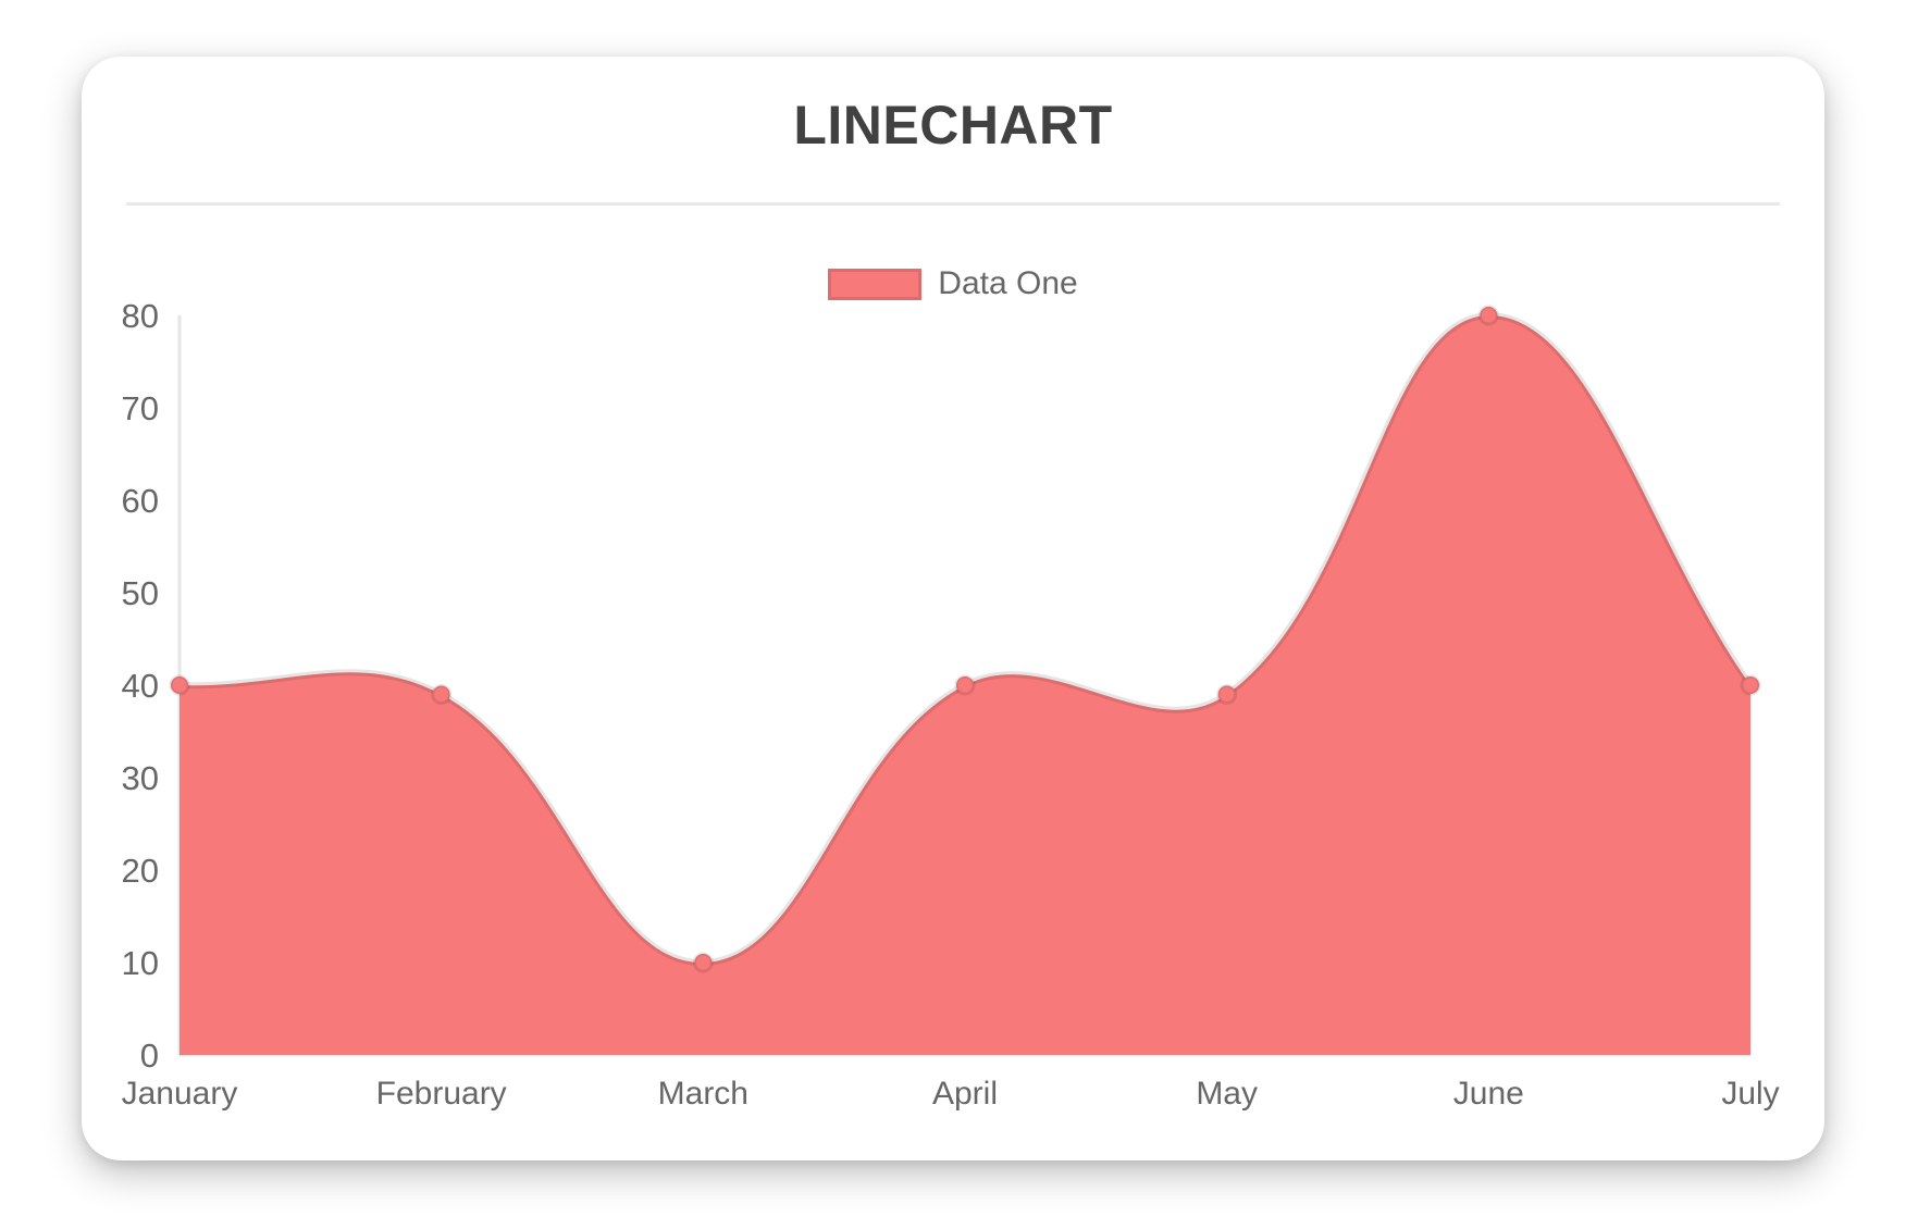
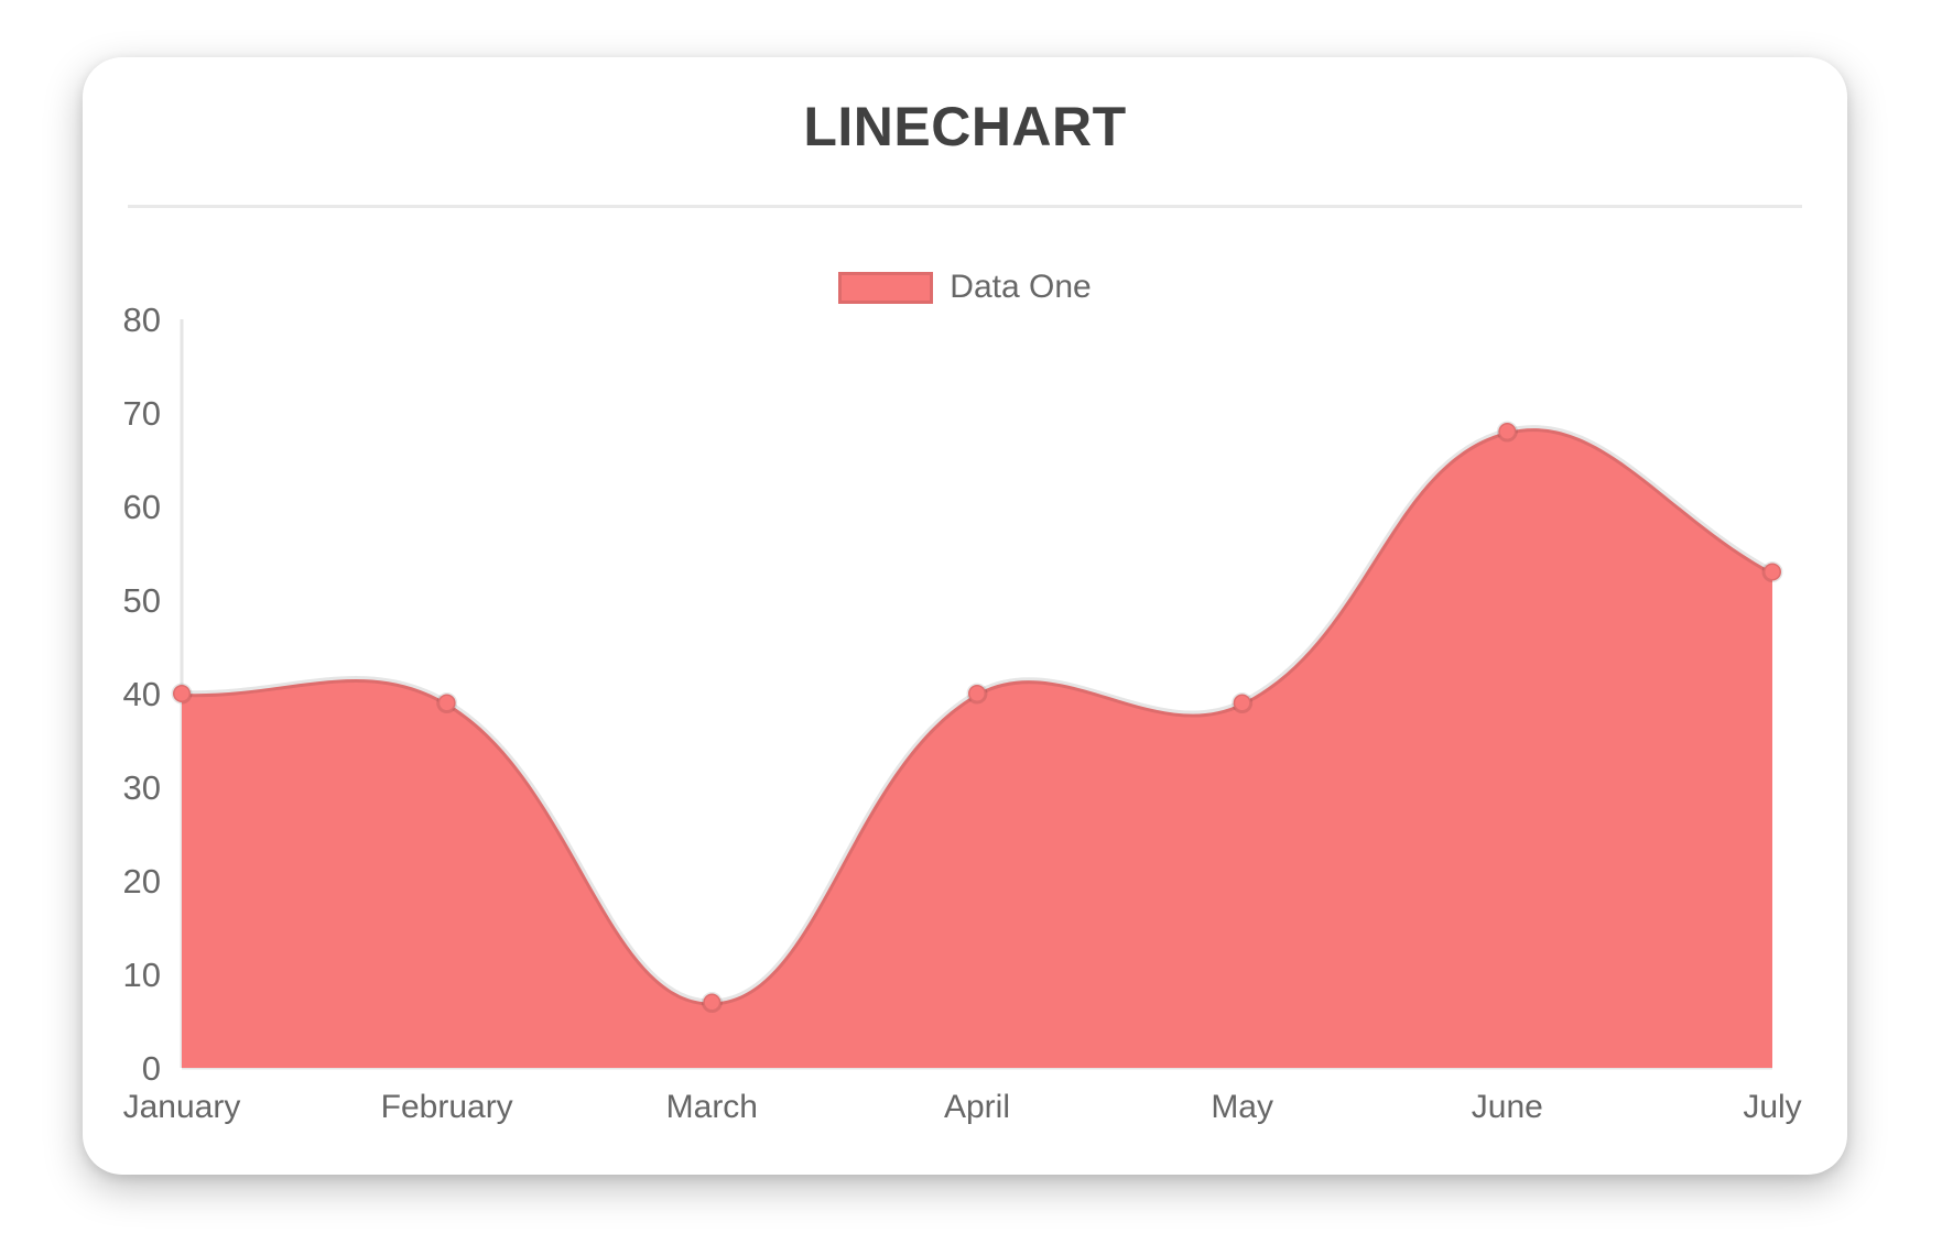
March: 10 -> 7
June: 80 -> 68
July: 40 -> 53
